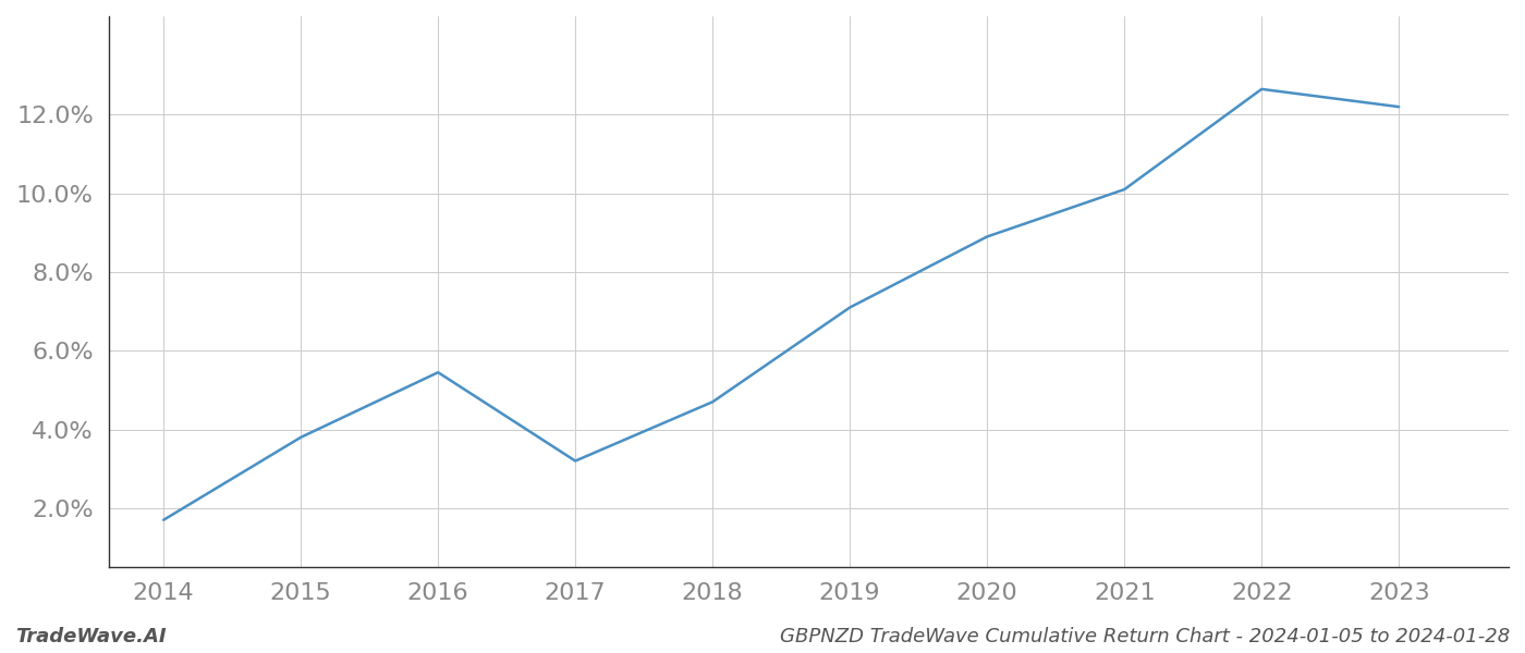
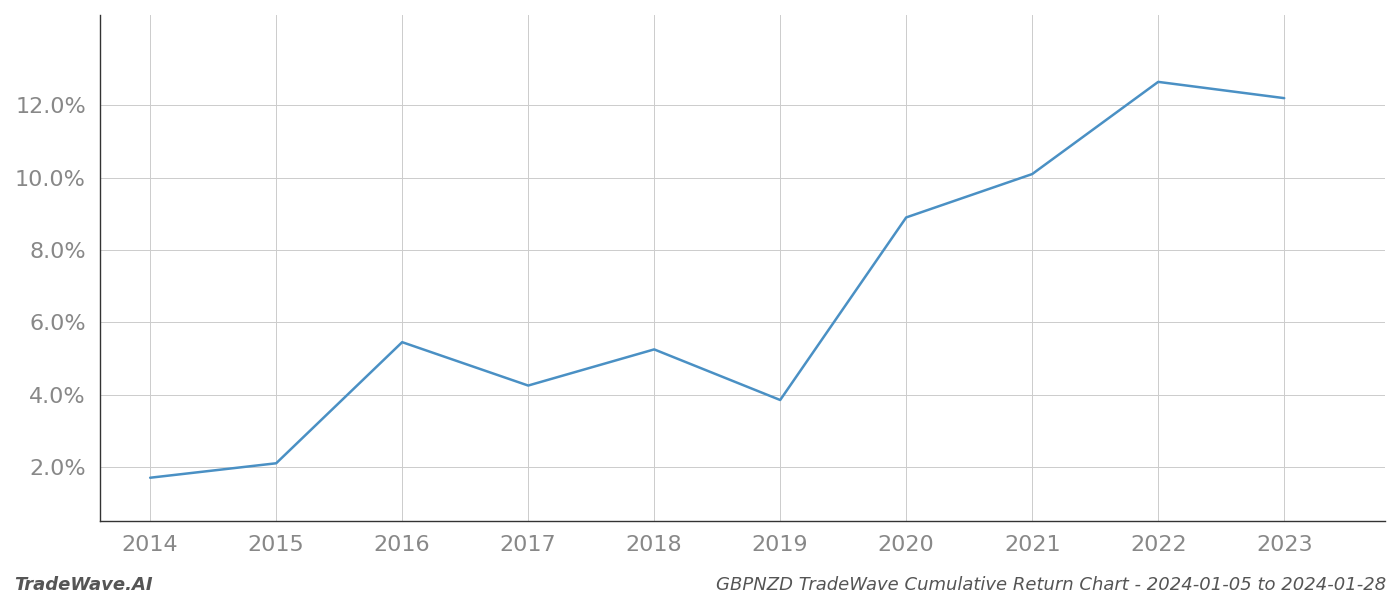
2015: 3.80% -> 2.10%
2017: 3.20% -> 4.25%
2018: 4.70% -> 5.25%
2019: 7.10% -> 3.85%
